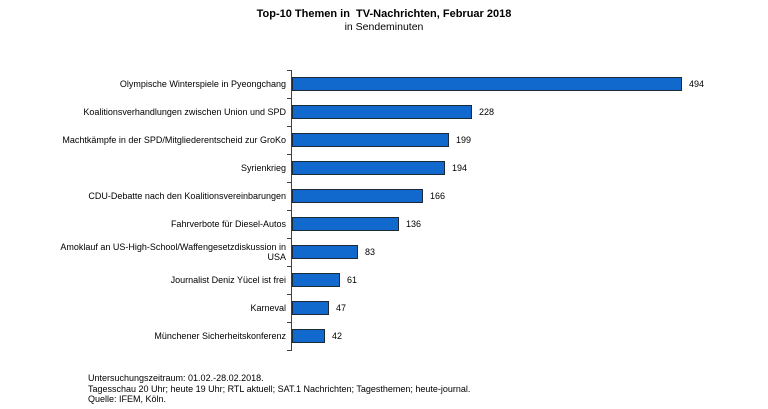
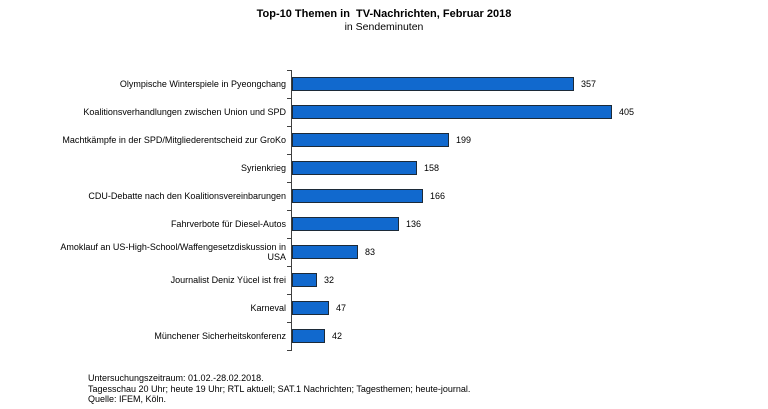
Olympische Winterspiele in Pyeongchang: 494 -> 357
Koalitionsverhandlungen zwischen Union und SPD: 228 -> 405
Syrienkrieg: 194 -> 158
Journalist Deniz Yücel ist frei: 61 -> 32
